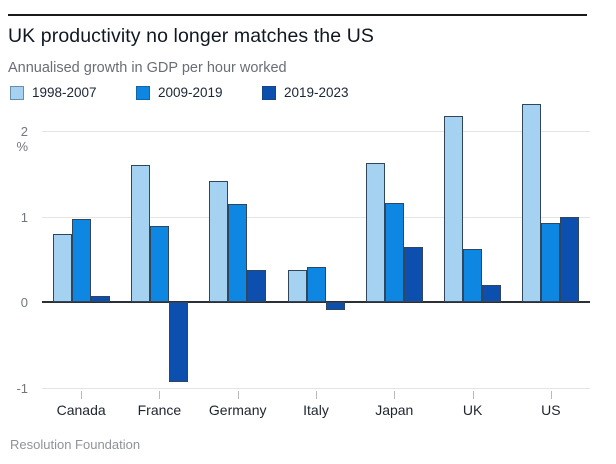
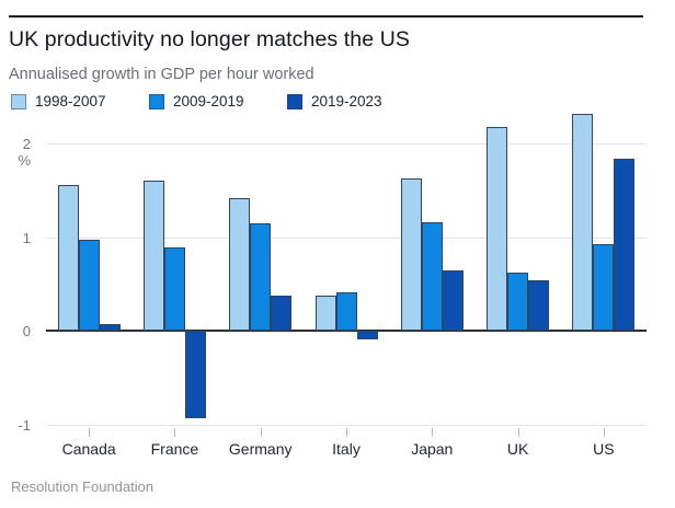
1998-2007/Canada: 0.8 -> 1.6
2019-2023/UK: 0.2 -> 0.5
2019-2023/US: 1.0 -> 1.8
